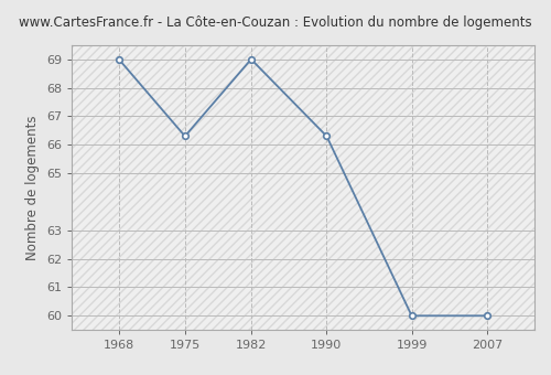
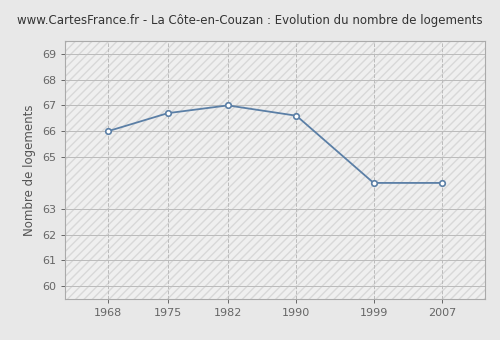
1968: 69.0 -> 66.0
1975: 66.3 -> 66.7
1982: 69.0 -> 67.0
1990: 66.3 -> 66.6
1999: 60.0 -> 64.0
2007: 60.0 -> 64.0
